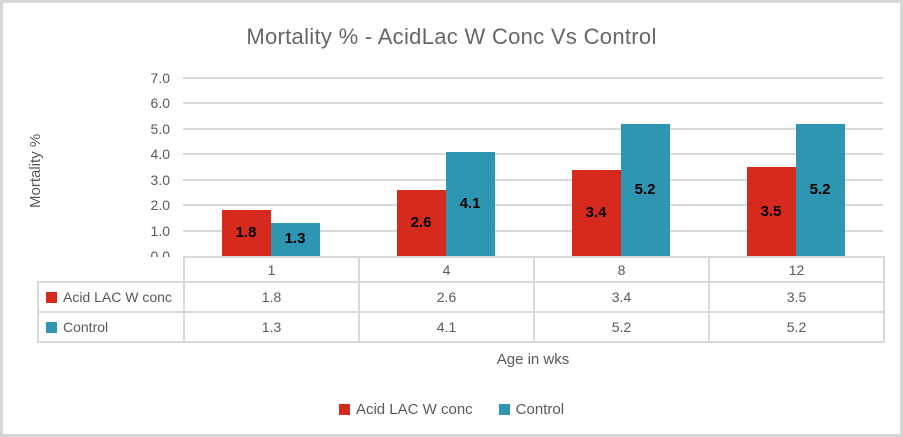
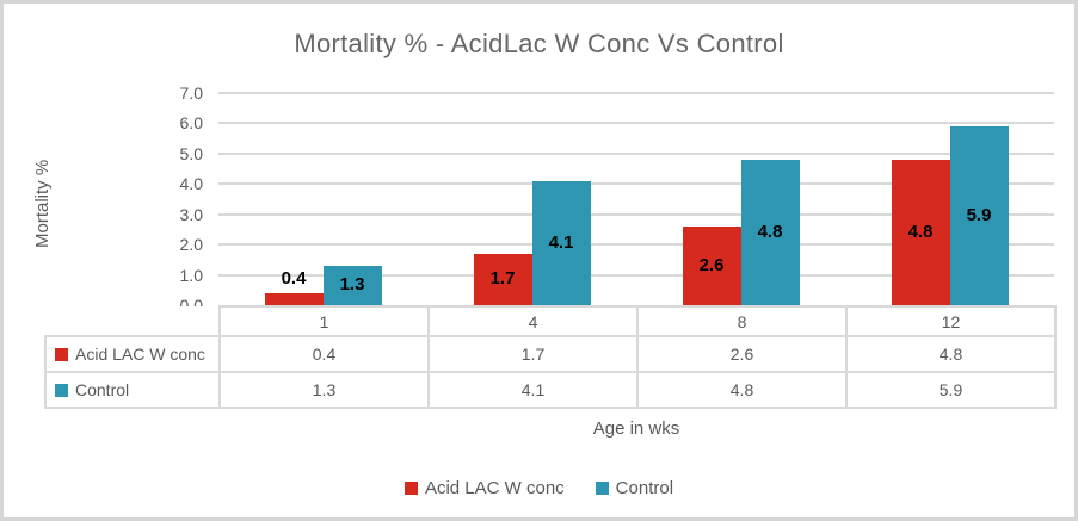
Acid LAC W conc/1: 1.8 -> 0.4
Acid LAC W conc/4: 2.6 -> 1.7
Acid LAC W conc/8: 3.4 -> 2.6
Control/8: 5.2 -> 4.8
Acid LAC W conc/12: 3.5 -> 4.8
Control/12: 5.2 -> 5.9
